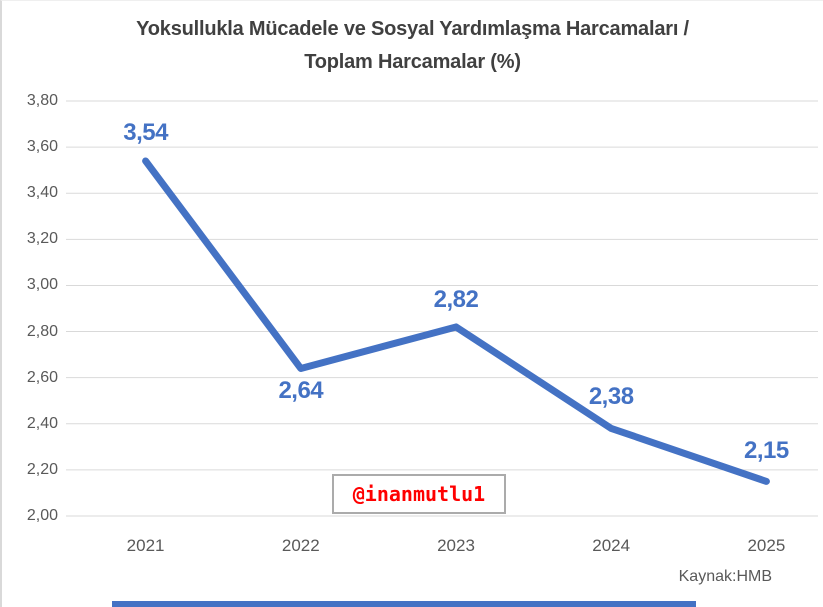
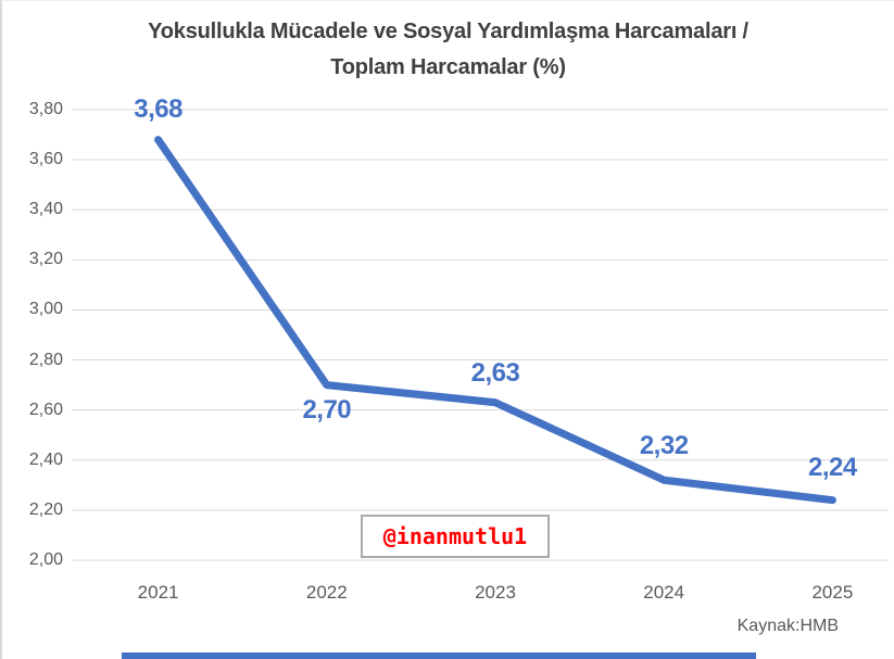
2021: 3,54 -> 3,68
2022: 2,64 -> 2,70
2023: 2,82 -> 2,63
2024: 2,38 -> 2,32
2025: 2,15 -> 2,24
